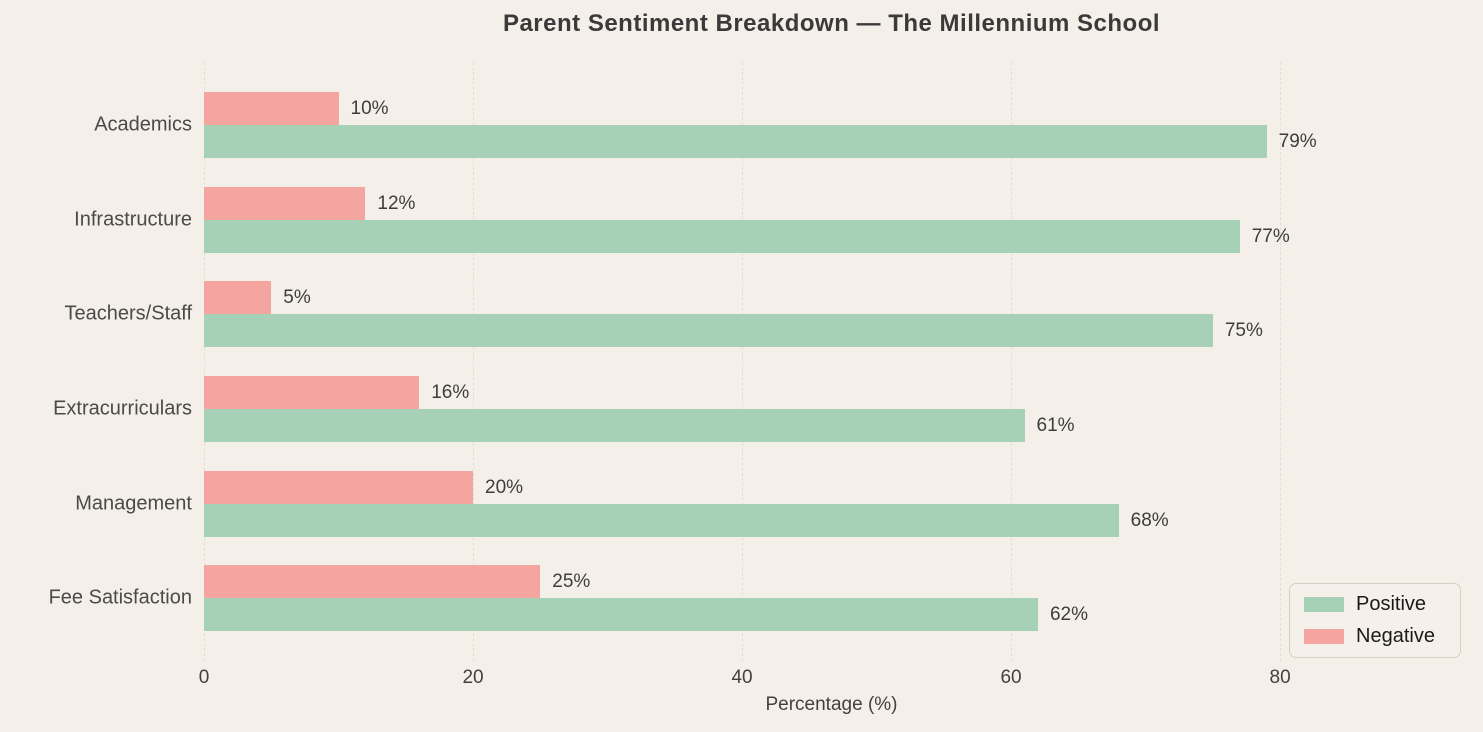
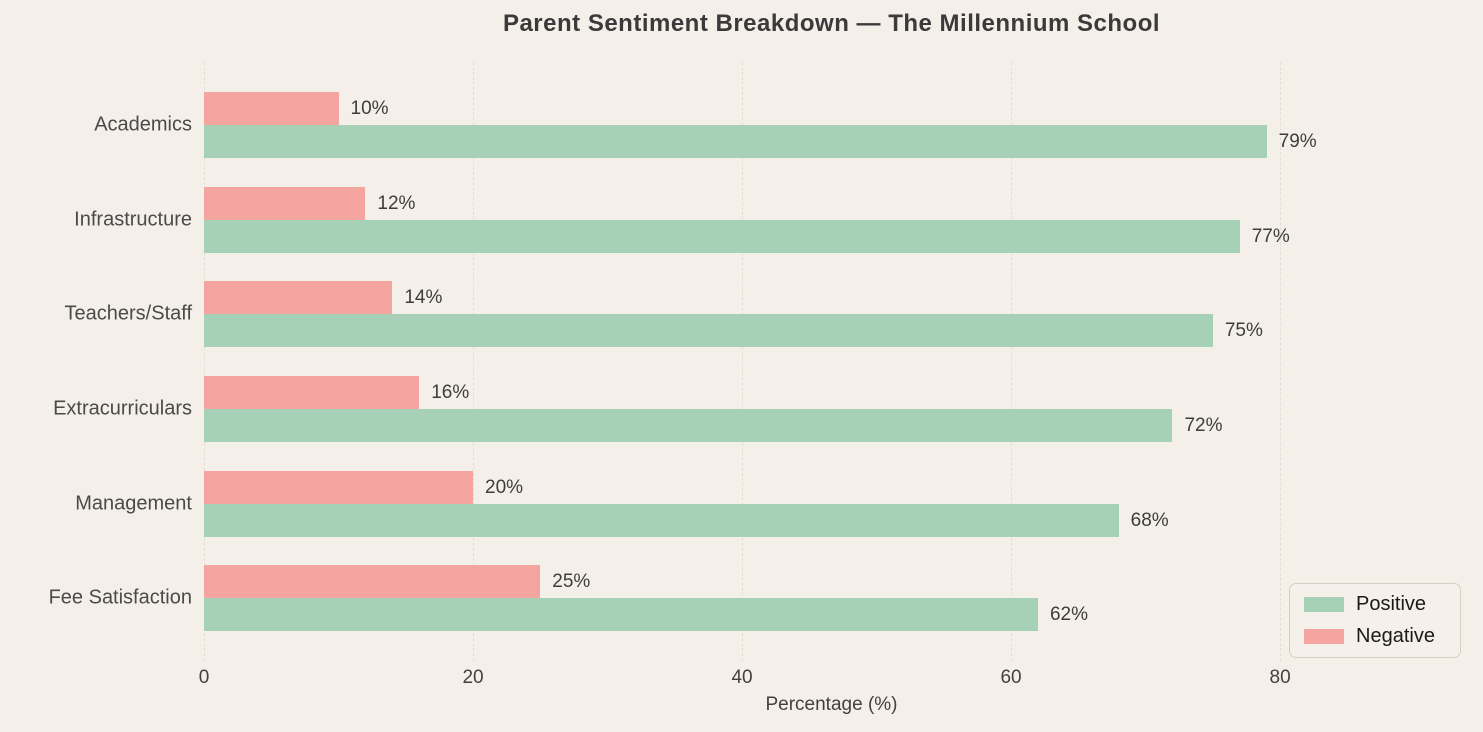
Negative/Teachers/Staff: 5% -> 14%
Positive/Extracurriculars: 61% -> 72%
